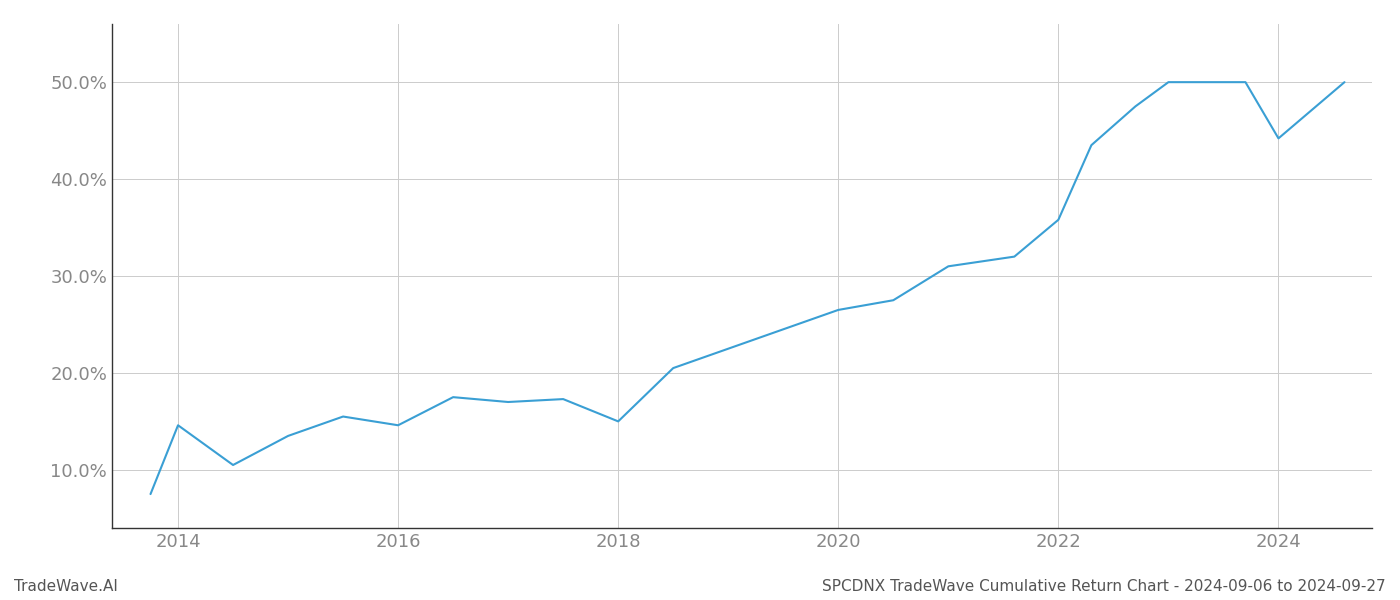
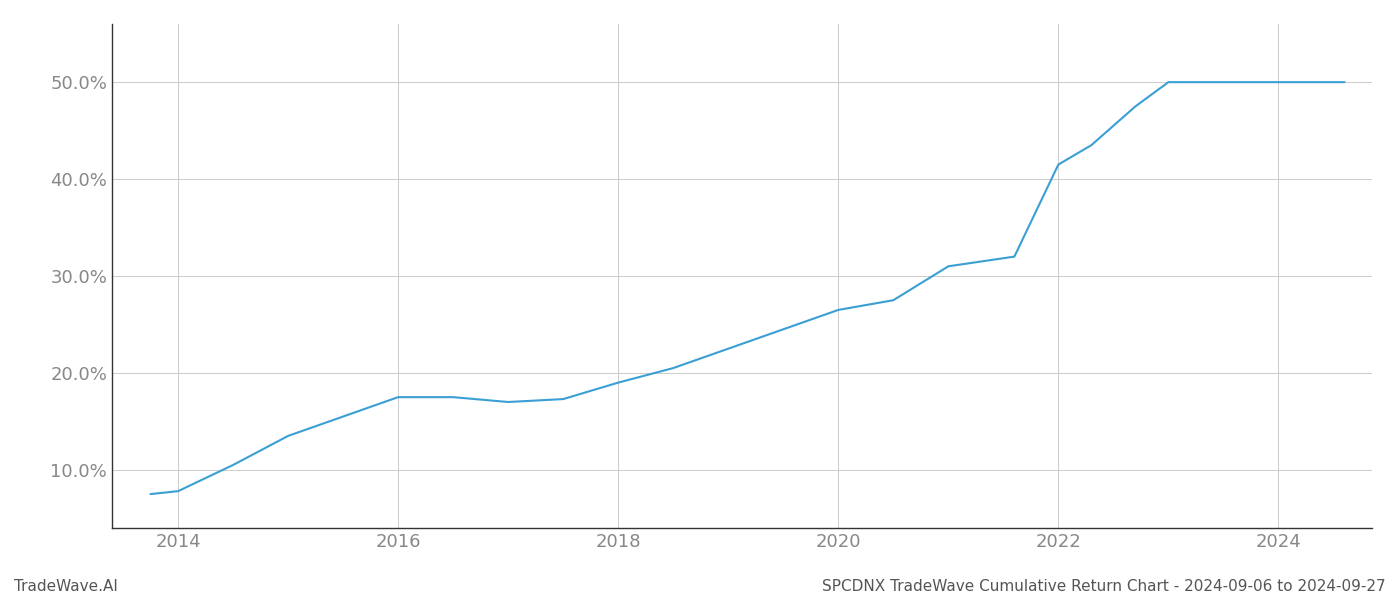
2014: 14.6% -> 7.8%
2016: 14.6% -> 17.5%
2018: 15.0% -> 19.0%
2022: 35.8% -> 41.5%
2024: 44.2% -> 50.0%
